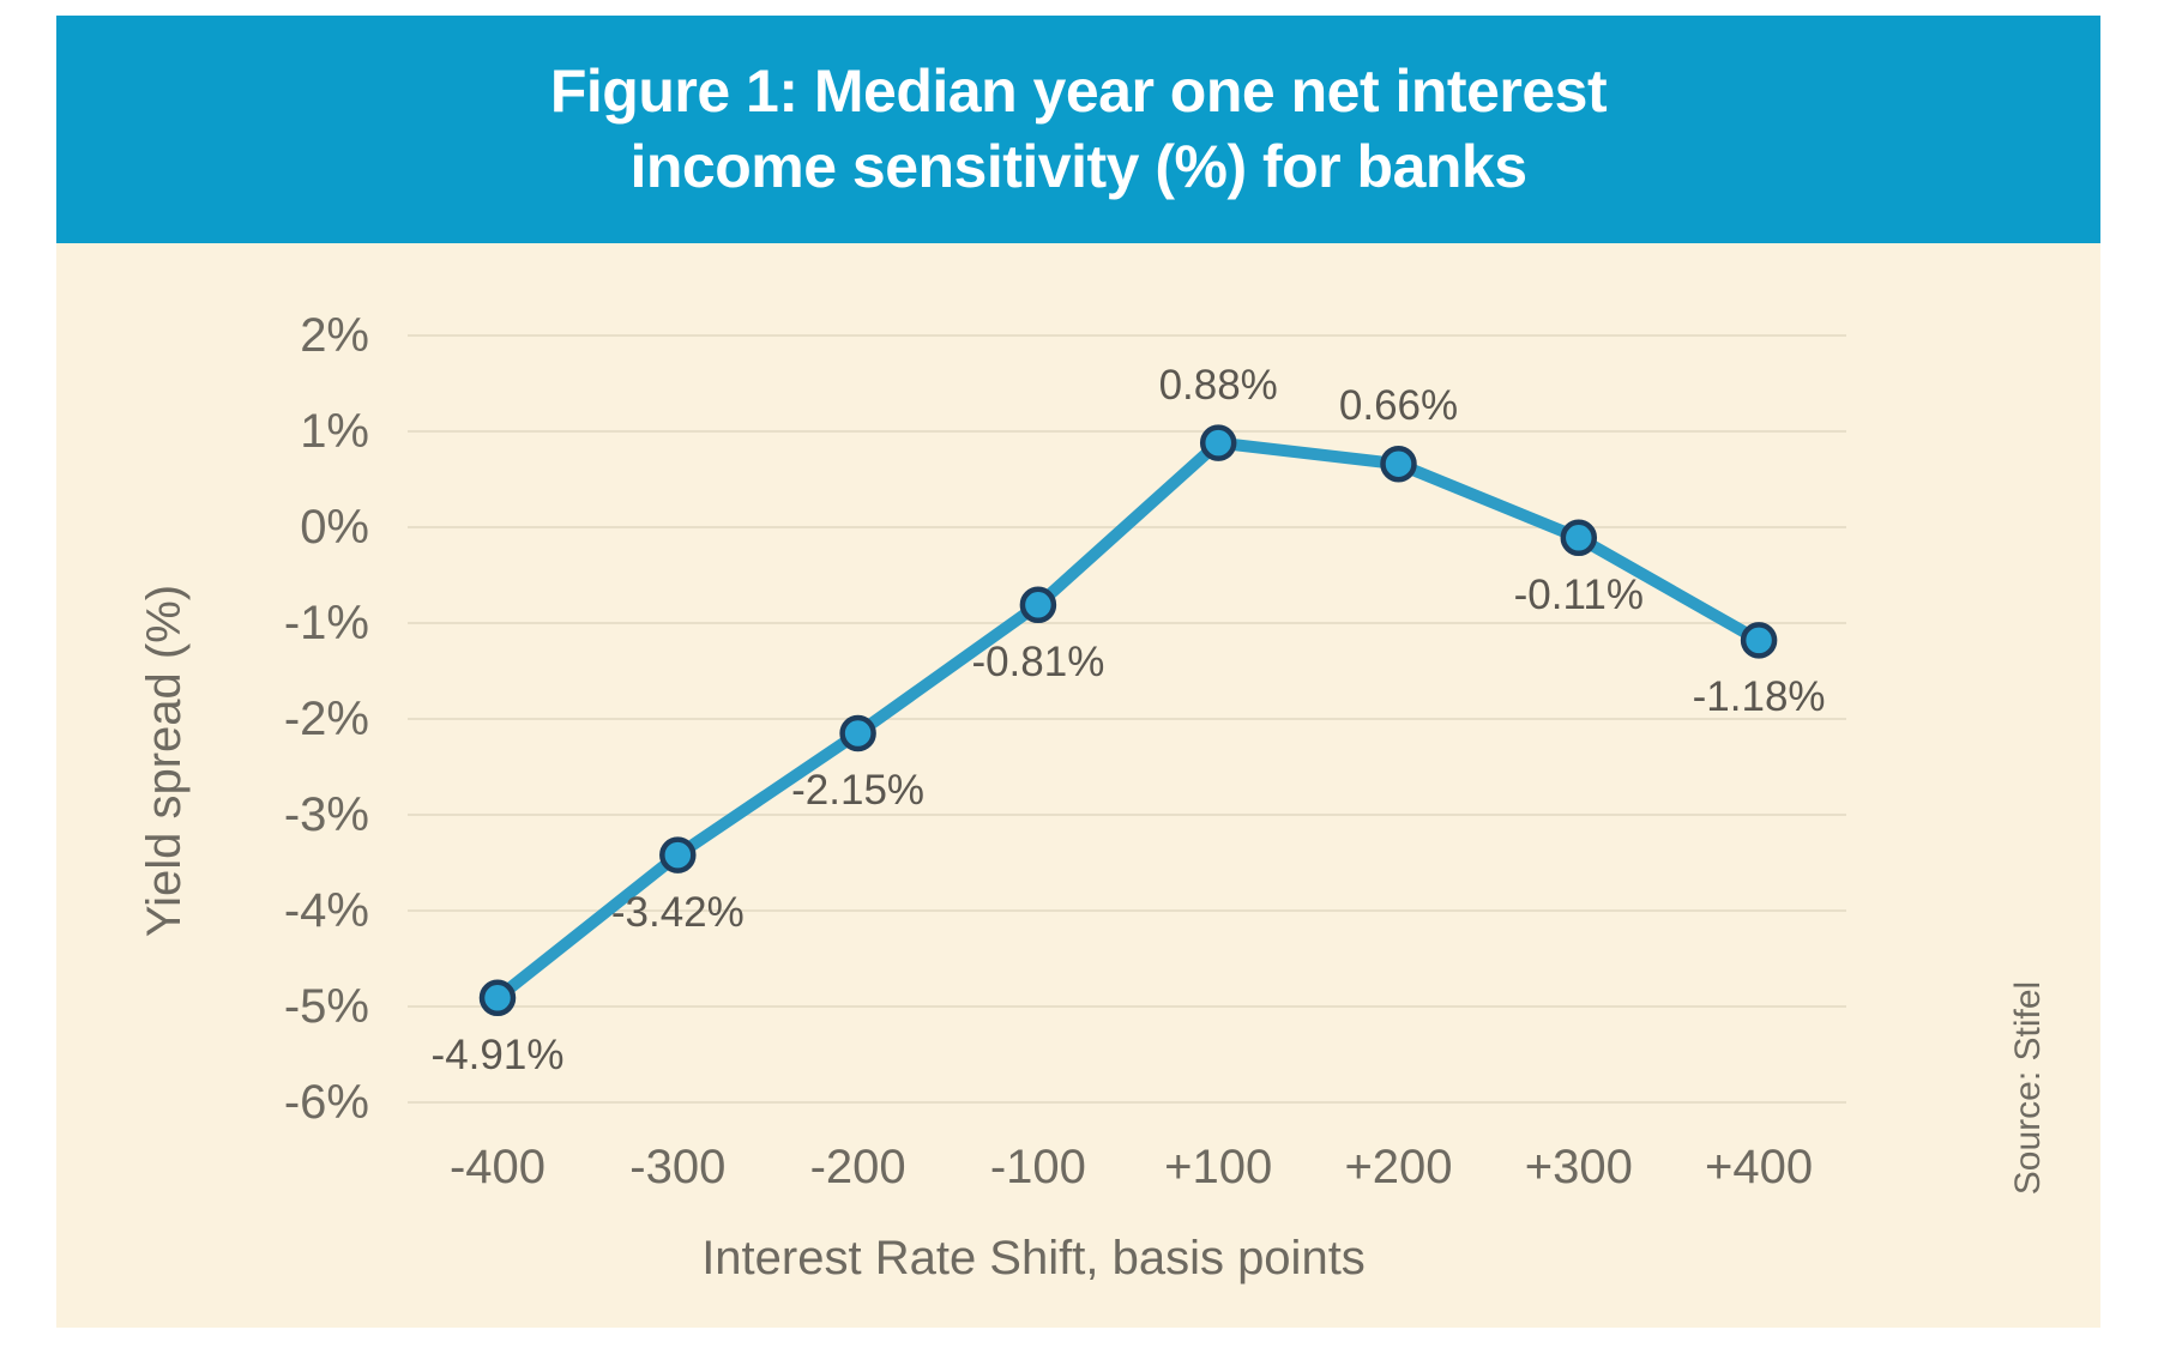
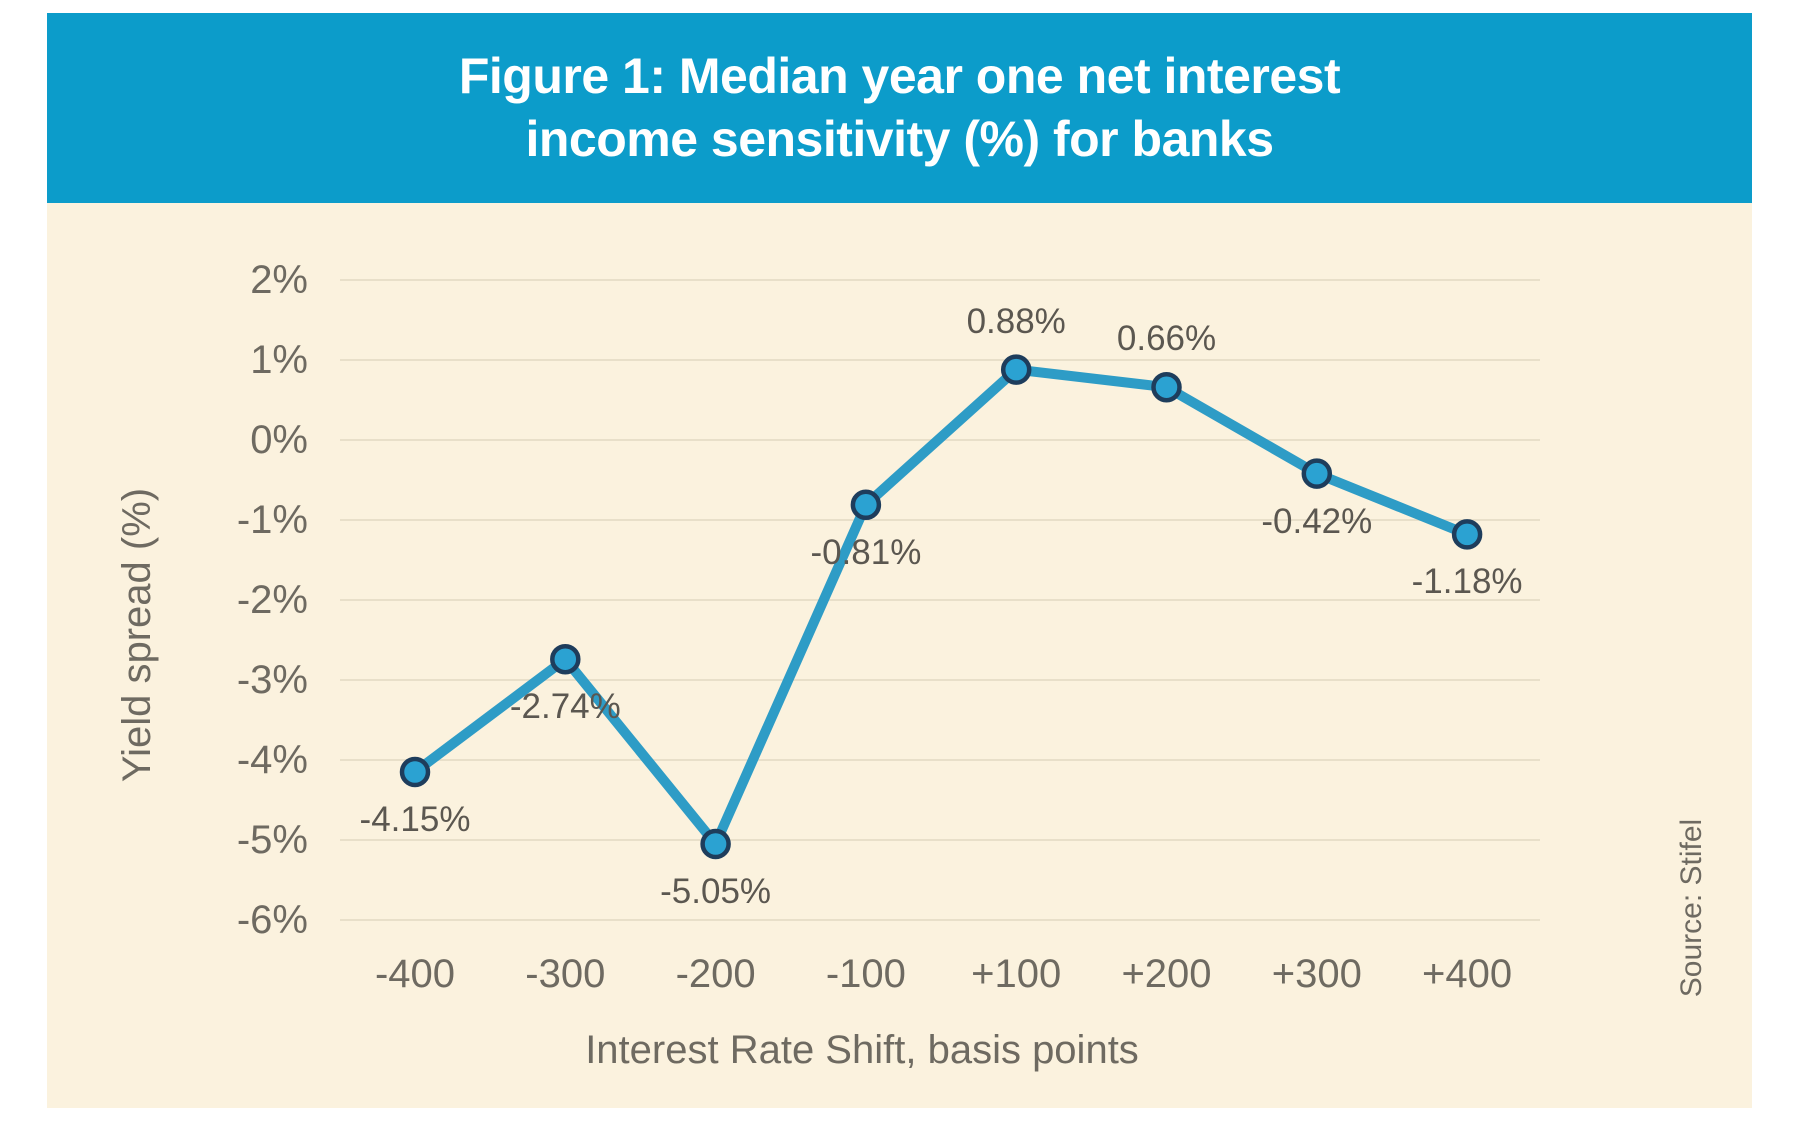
-400: -4.91% -> -4.15%
-300: -3.42% -> -2.74%
-200: -2.15% -> -5.05%
+300: -0.11% -> -0.42%
